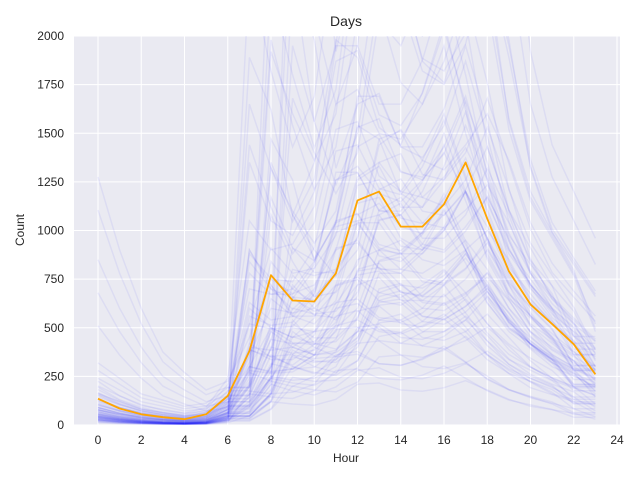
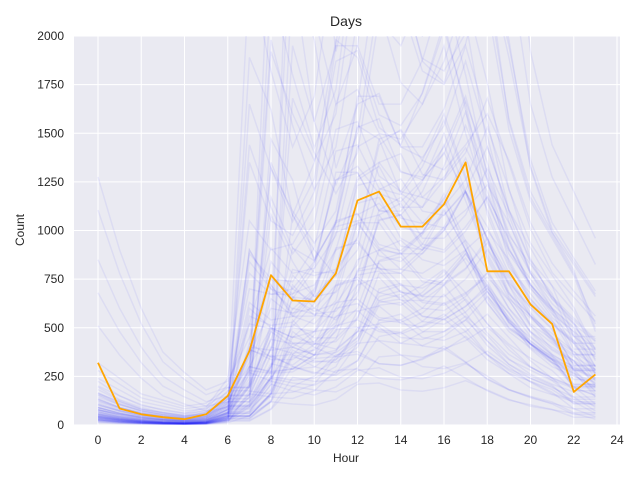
0: 140 -> 320
18: 1060 -> 790
22: 420 -> 170
